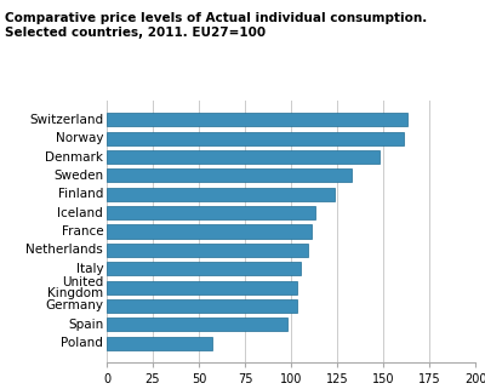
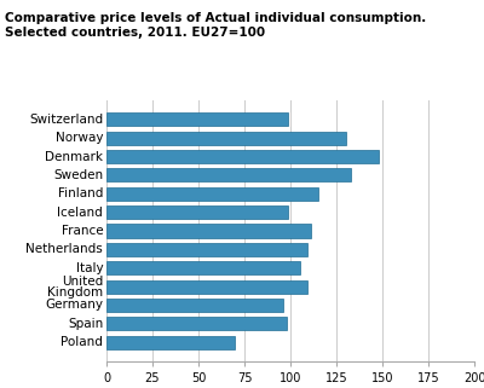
Switzerland: 163 -> 99
Norway: 161 -> 130
Finland: 124 -> 115
Iceland: 113 -> 99
United Kingdom: 103 -> 109
Germany: 103 -> 96
Poland: 57 -> 70
